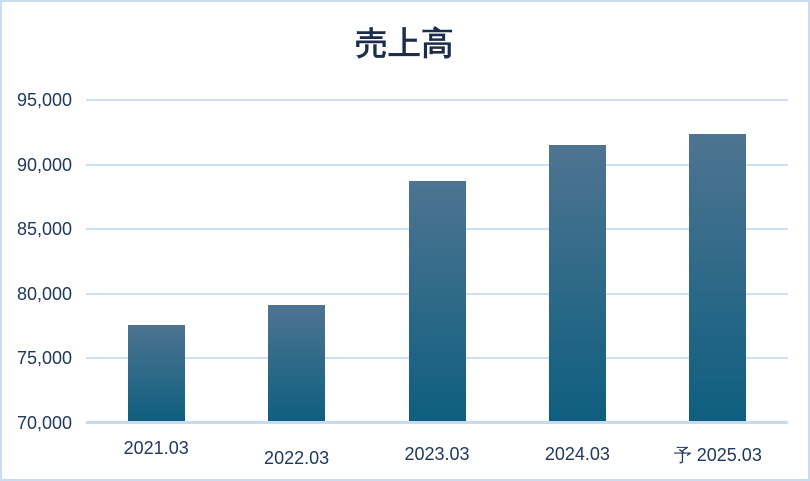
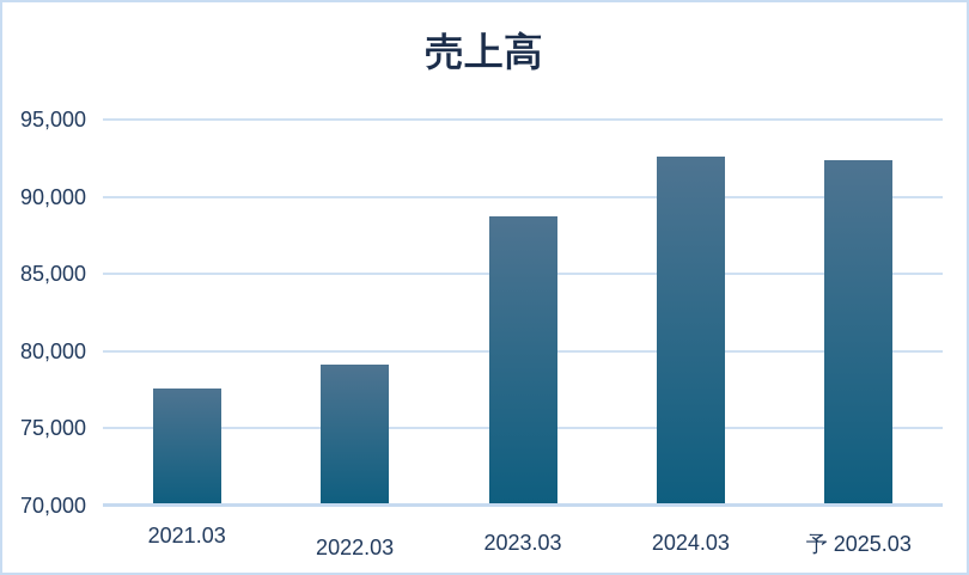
2024.03: 91500 -> 92600
